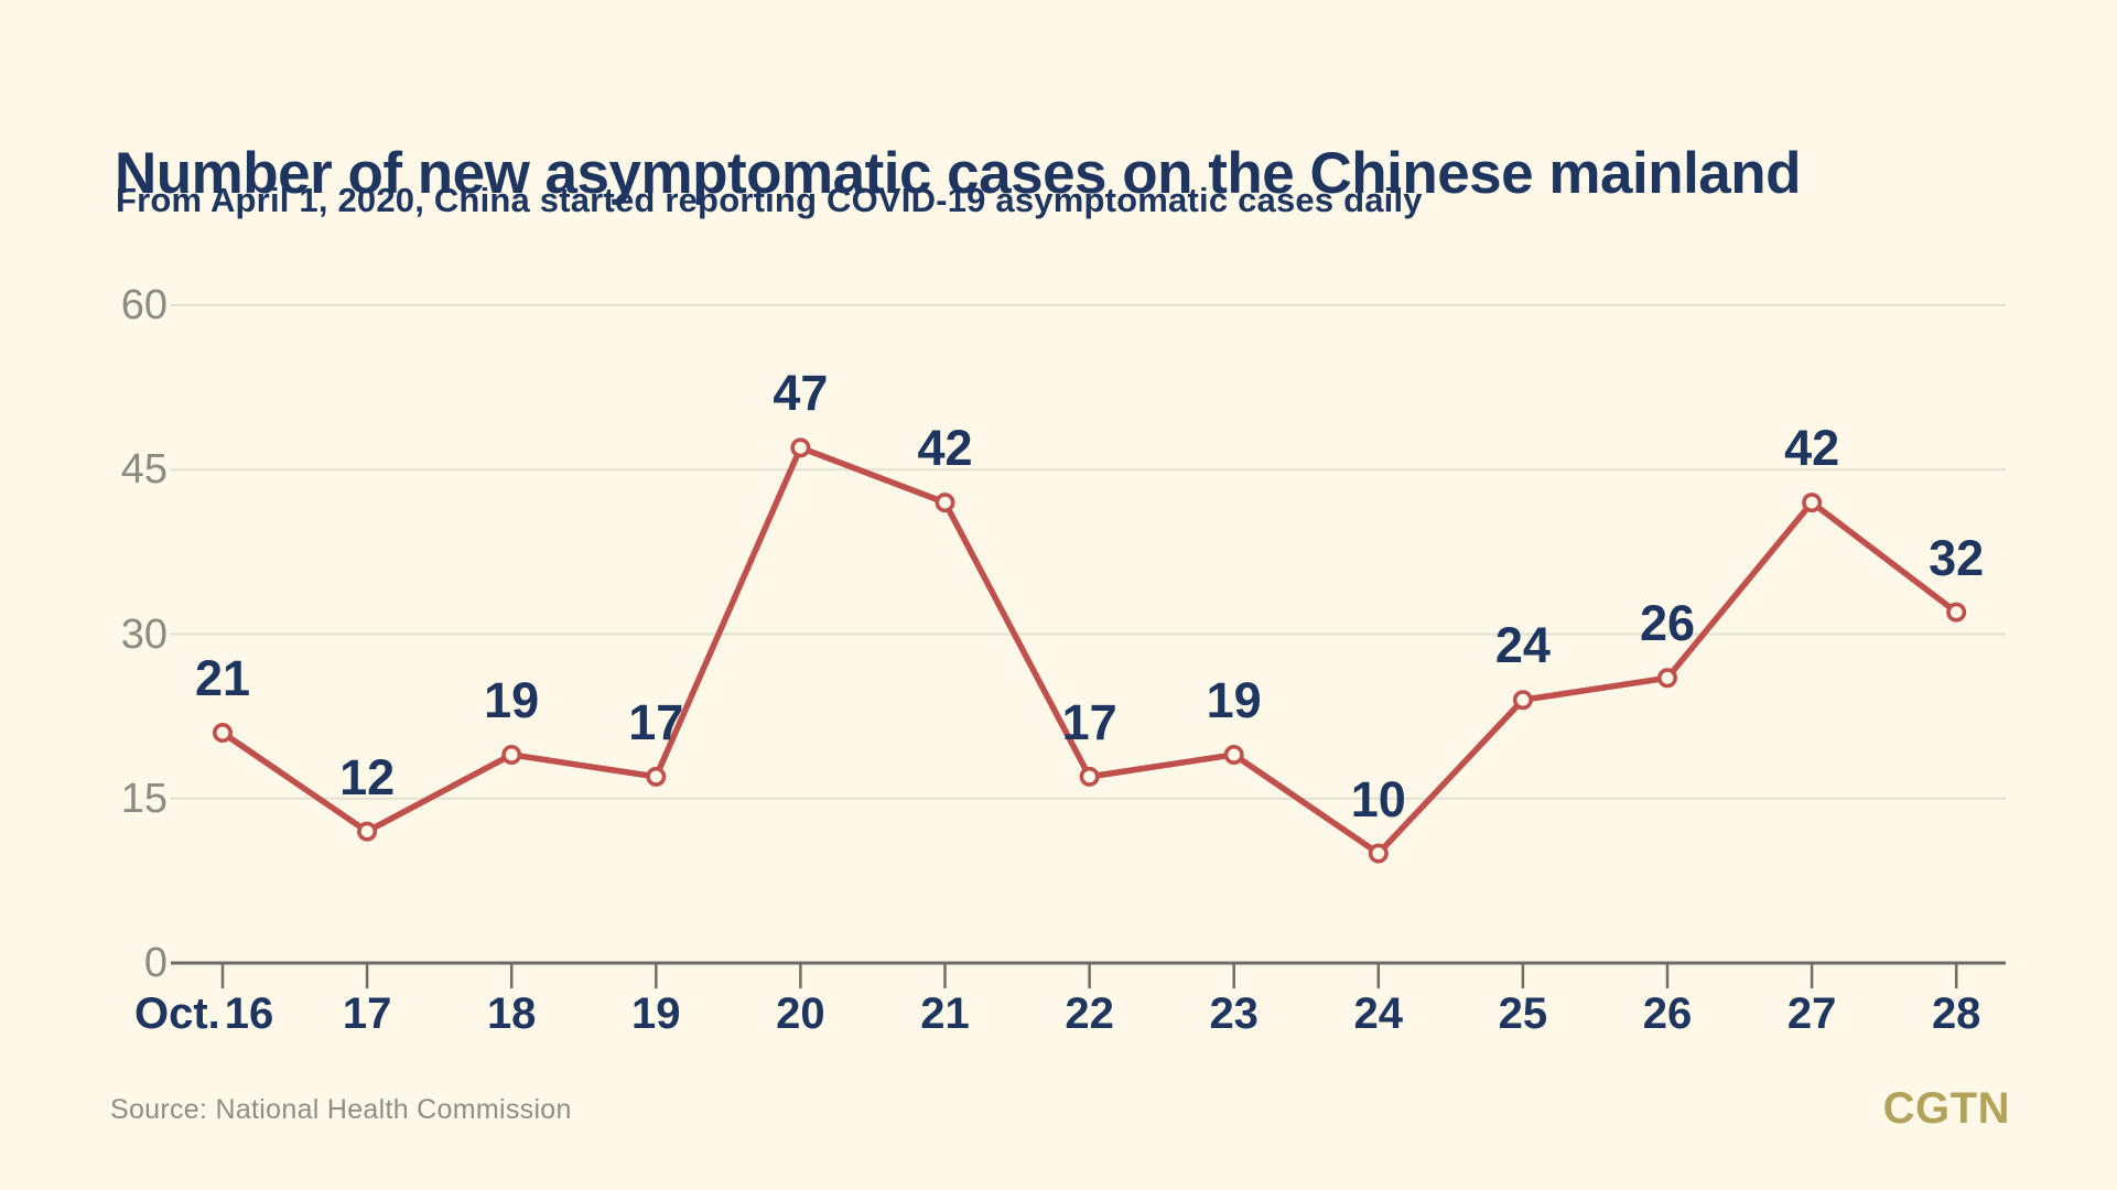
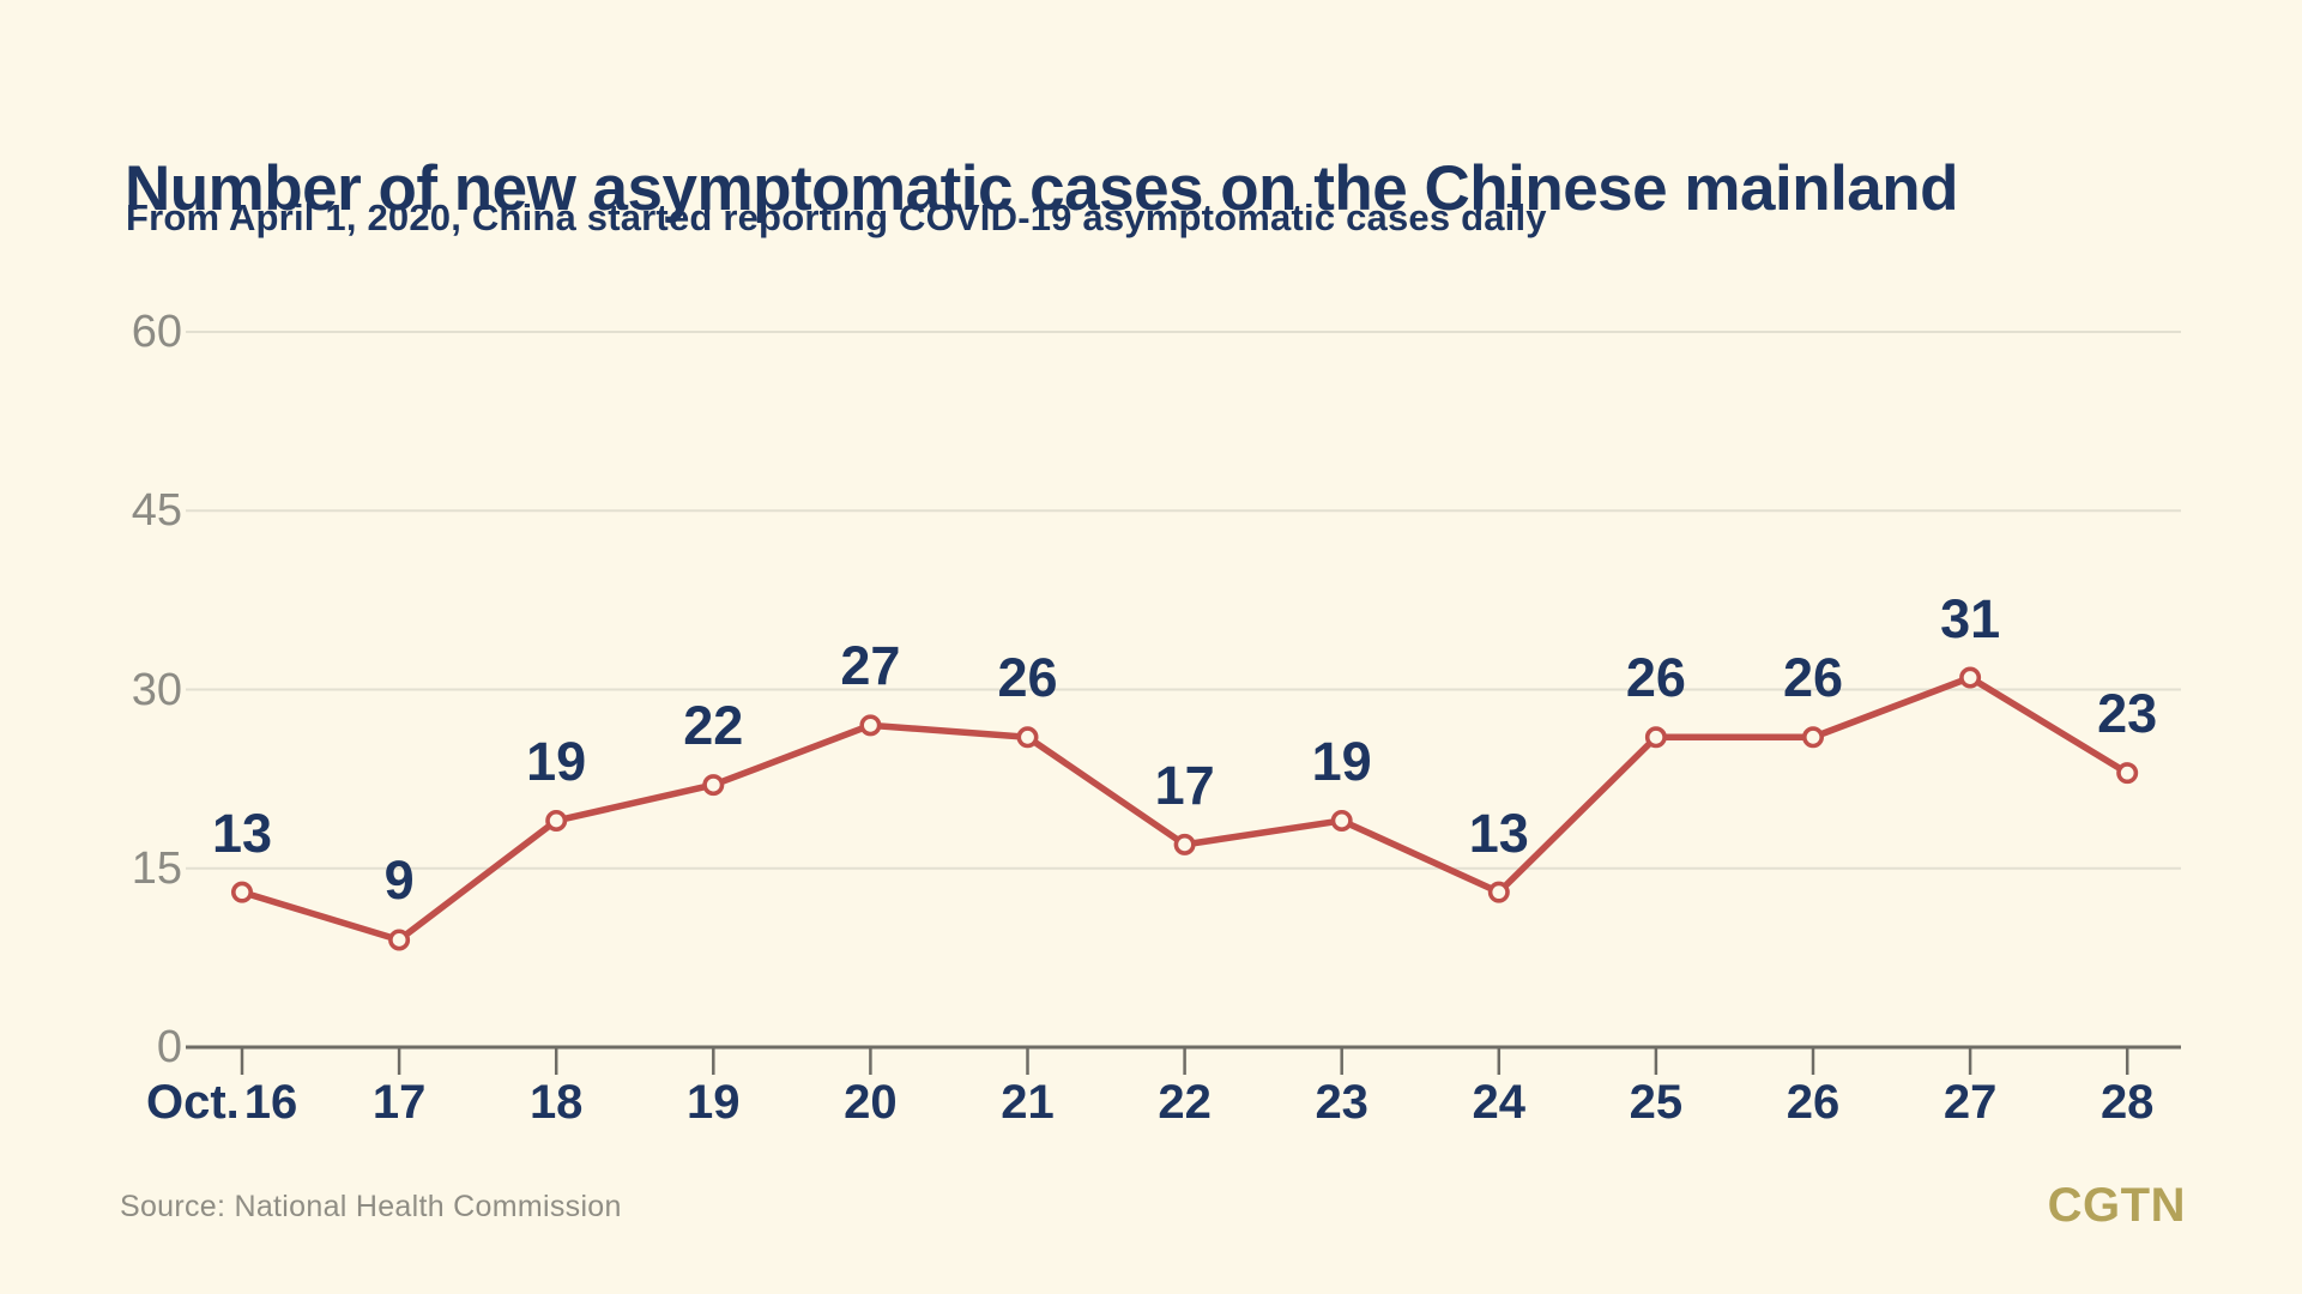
16: 21 -> 13
17: 12 -> 9
19: 17 -> 22
20: 47 -> 27
21: 42 -> 26
24: 10 -> 13
25: 24 -> 26
27: 42 -> 31
28: 32 -> 23
